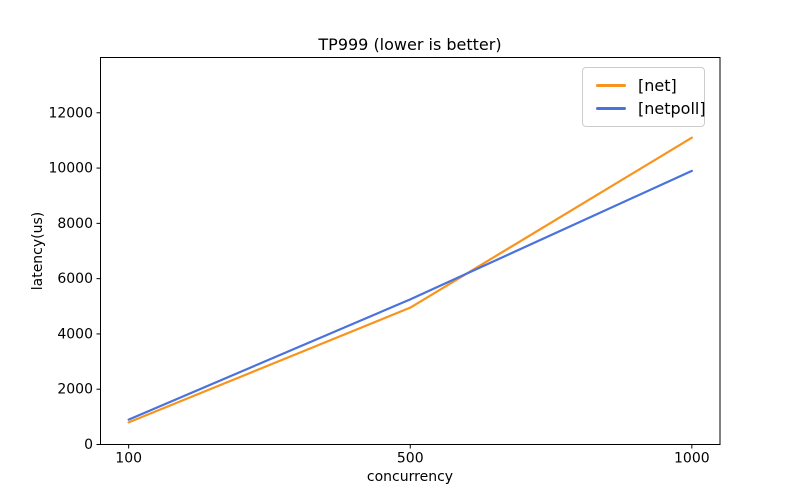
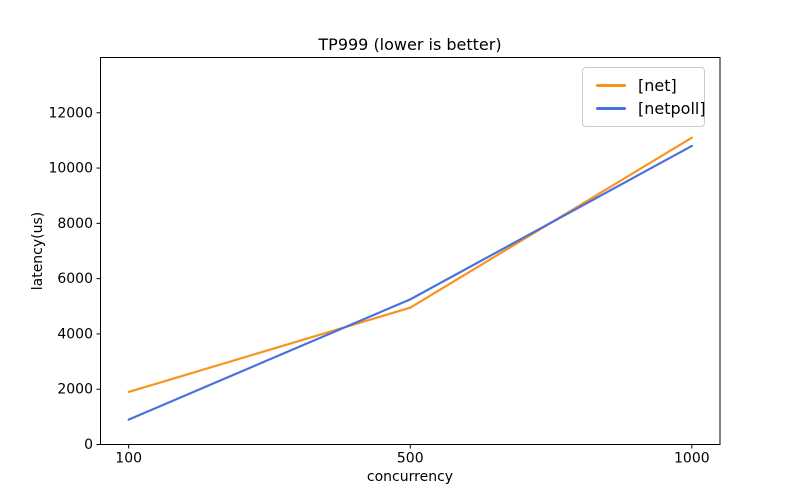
[net]/100: 800 -> 1900
[netpoll]/1000: 9900 -> 10800
